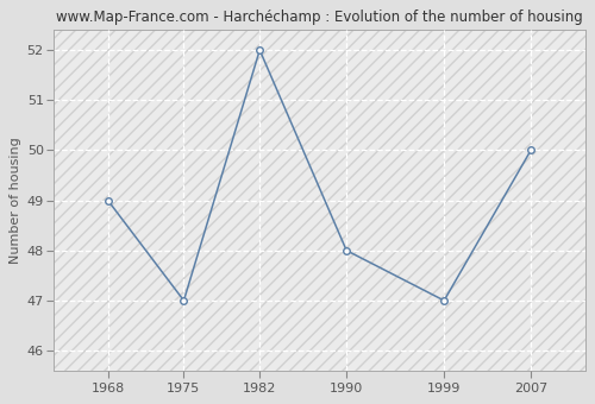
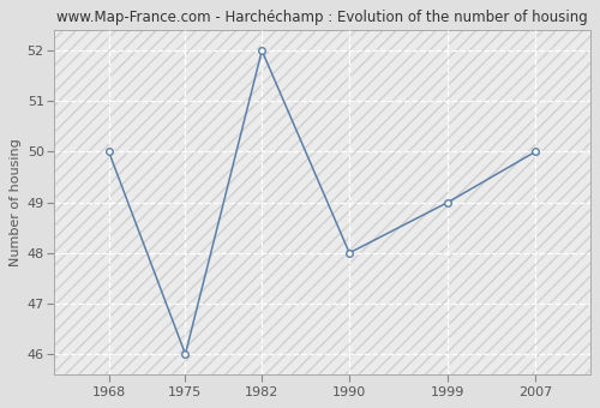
1968: 49 -> 50
1975: 47 -> 46
1999: 47 -> 49
